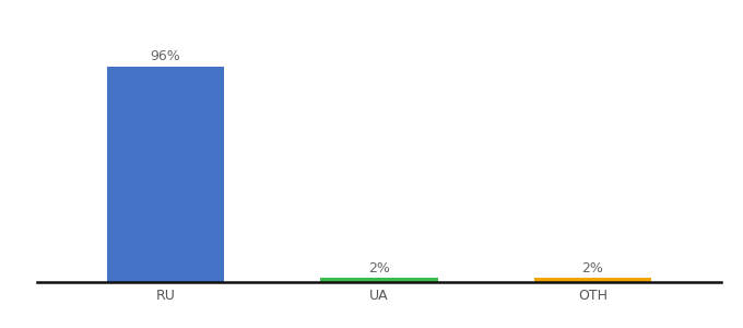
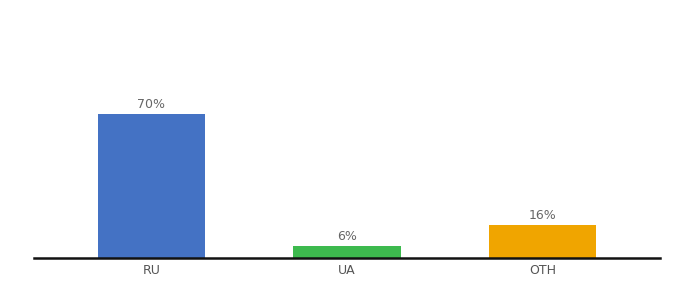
RU: 96% -> 70%
UA: 2% -> 6%
OTH: 2% -> 16%
